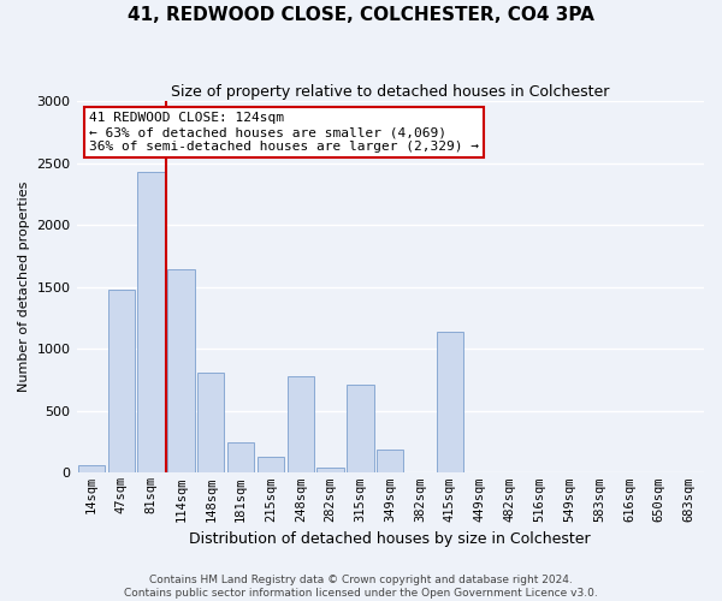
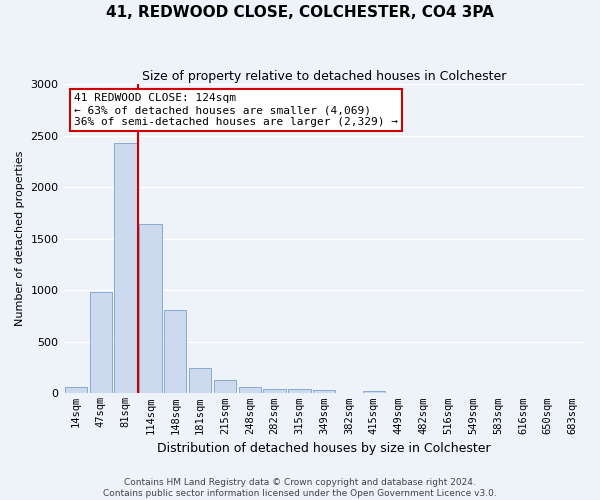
47sqm: 1480 -> 980
248sqm: 780 -> 60
315sqm: 710 -> 40
349sqm: 190 -> 40
415sqm: 1140 -> 20
